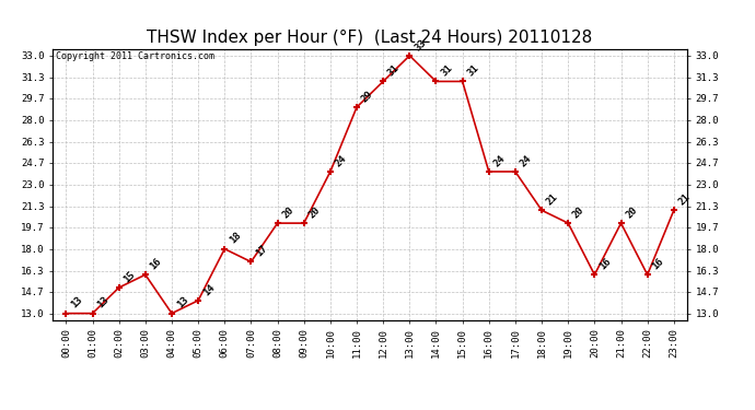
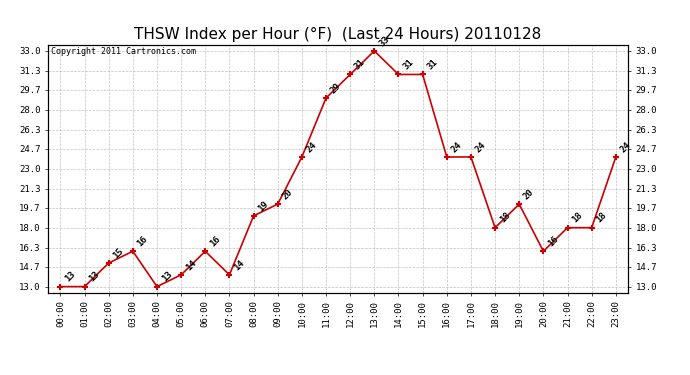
06:00: 18 -> 16
07:00: 17 -> 14
08:00: 20 -> 19
18:00: 21 -> 18
21:00: 20 -> 18
22:00: 16 -> 18
23:00: 21 -> 24
